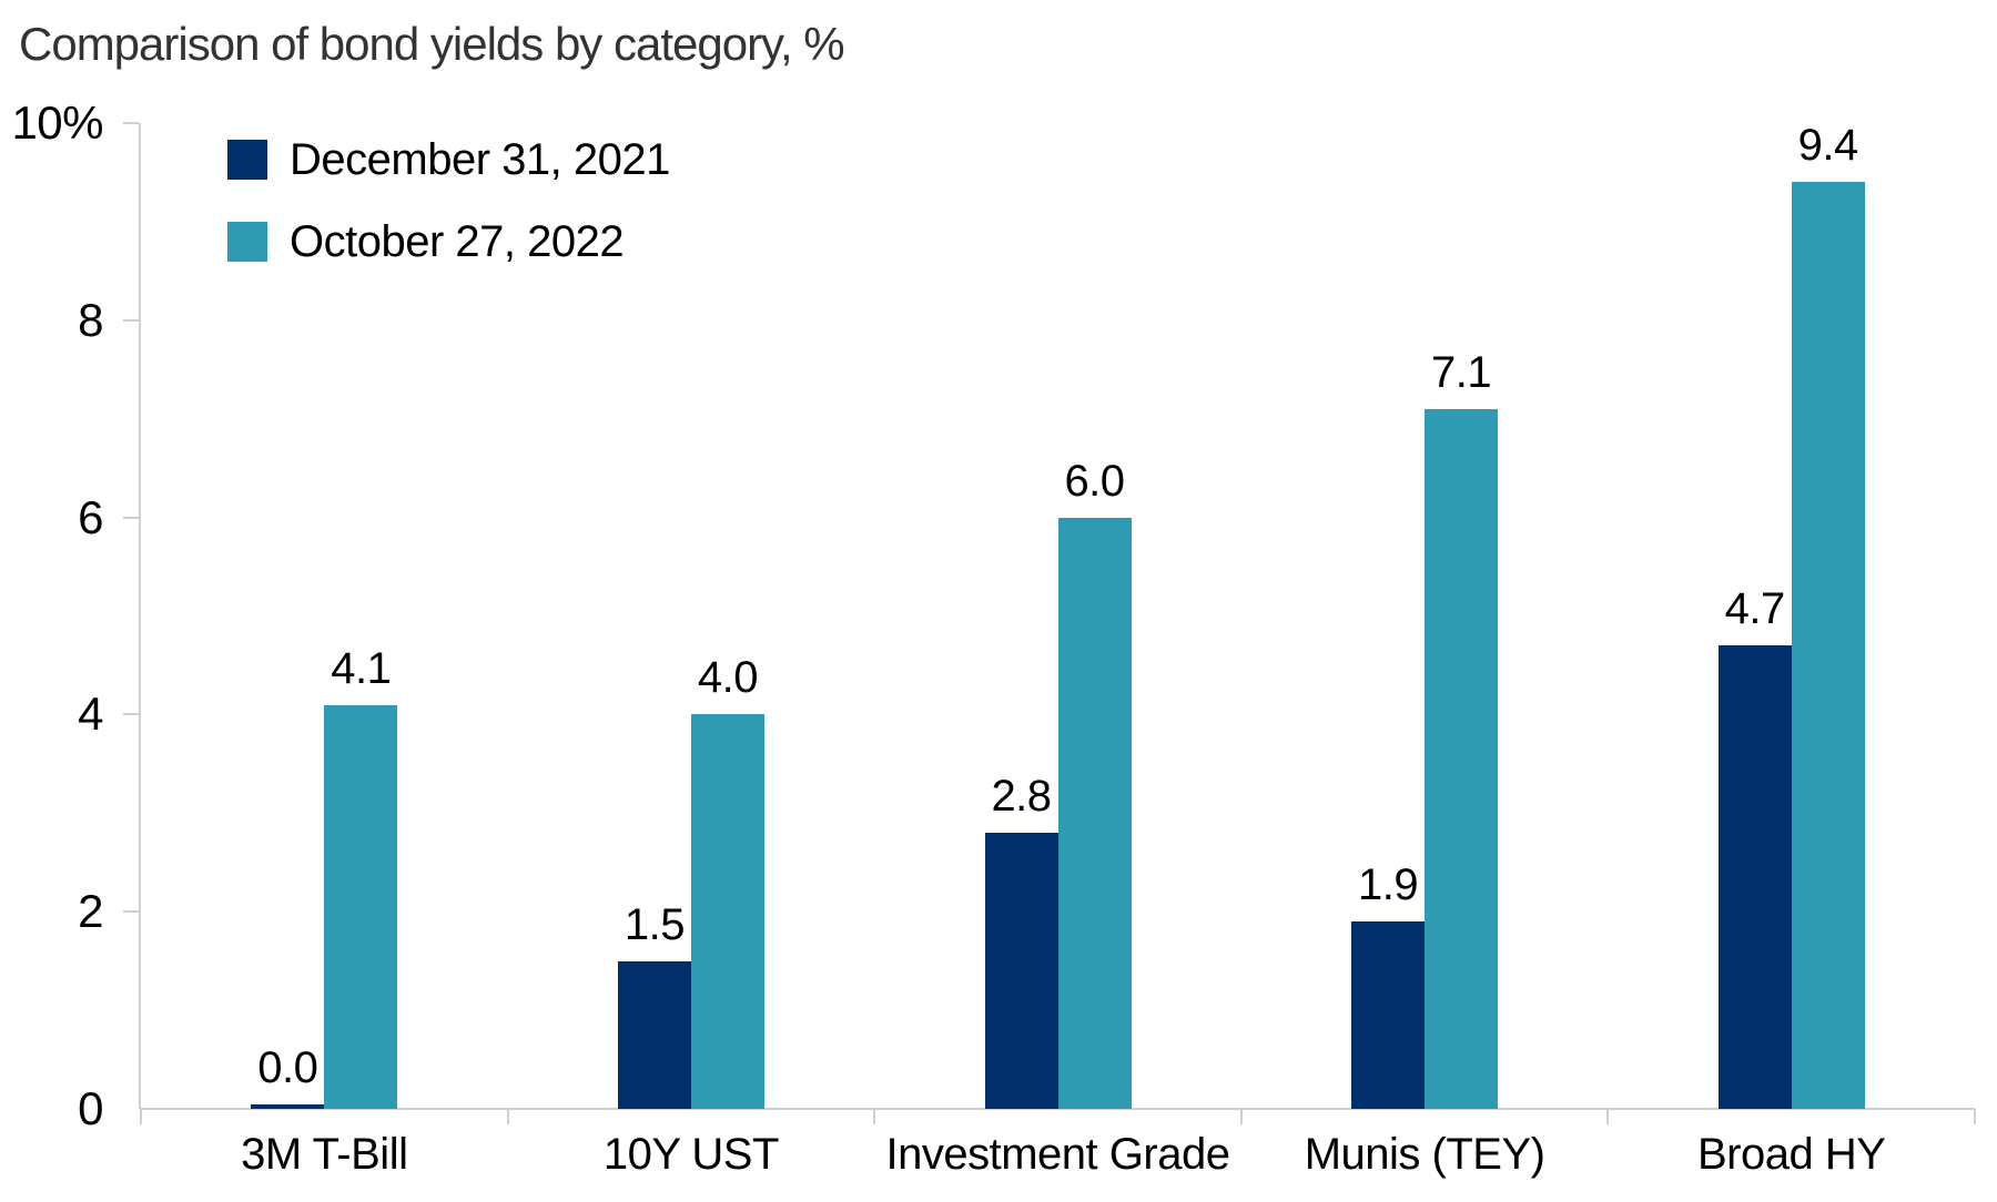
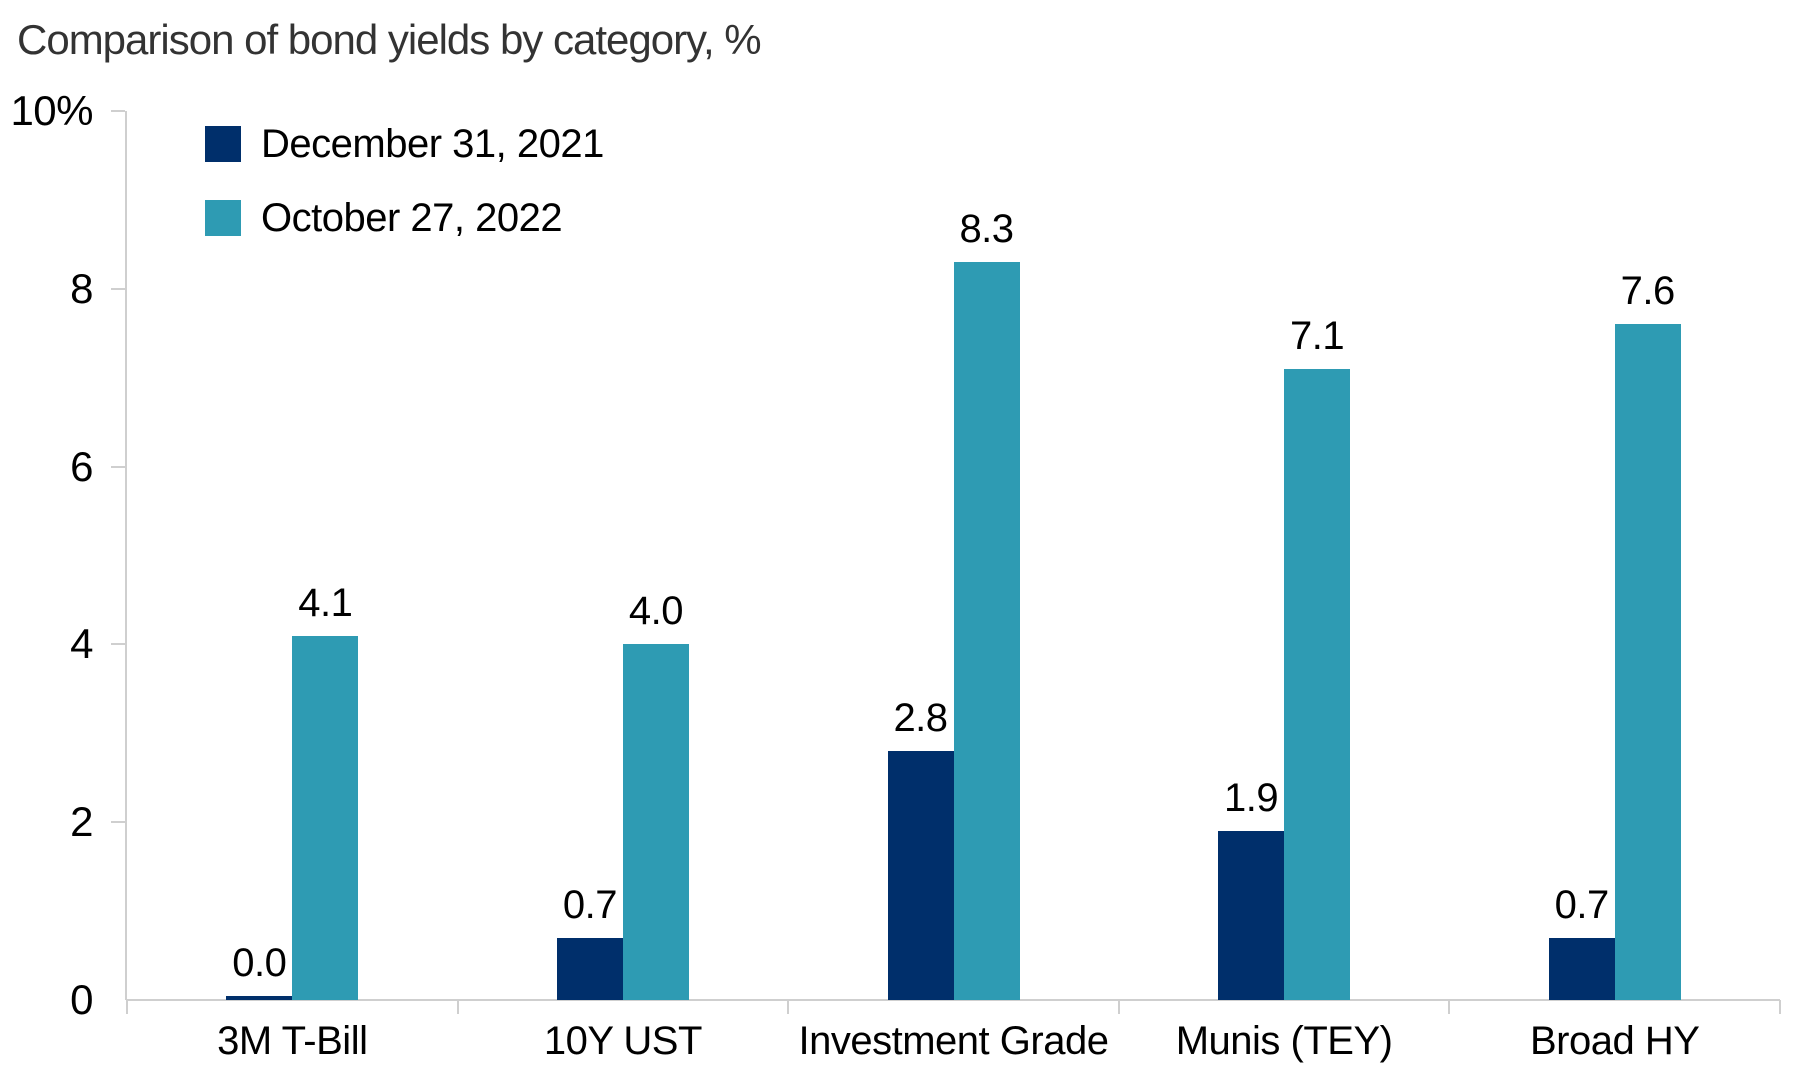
December 31, 2021/10Y UST: 1.5 -> 0.7
October 27, 2022/Investment Grade: 6.0 -> 8.3
December 31, 2021/Broad HY: 4.7 -> 0.7
October 27, 2022/Broad HY: 9.4 -> 7.6
